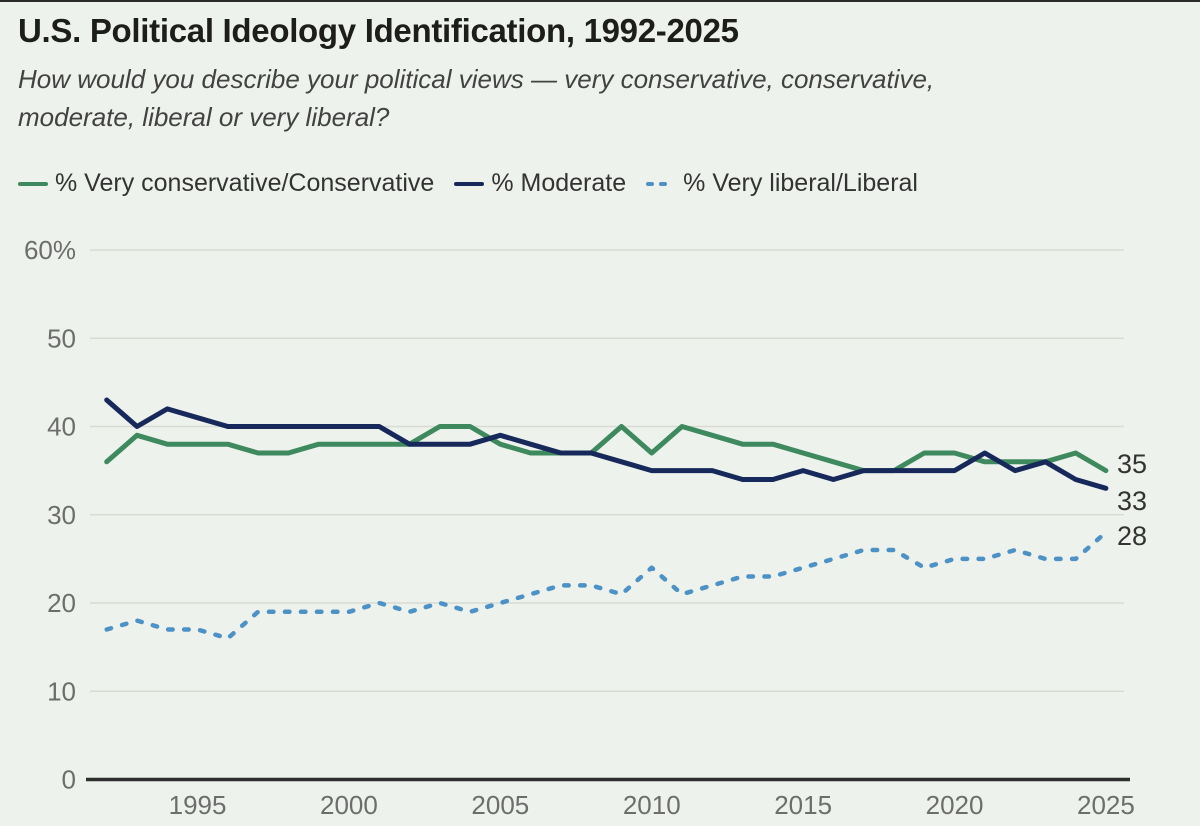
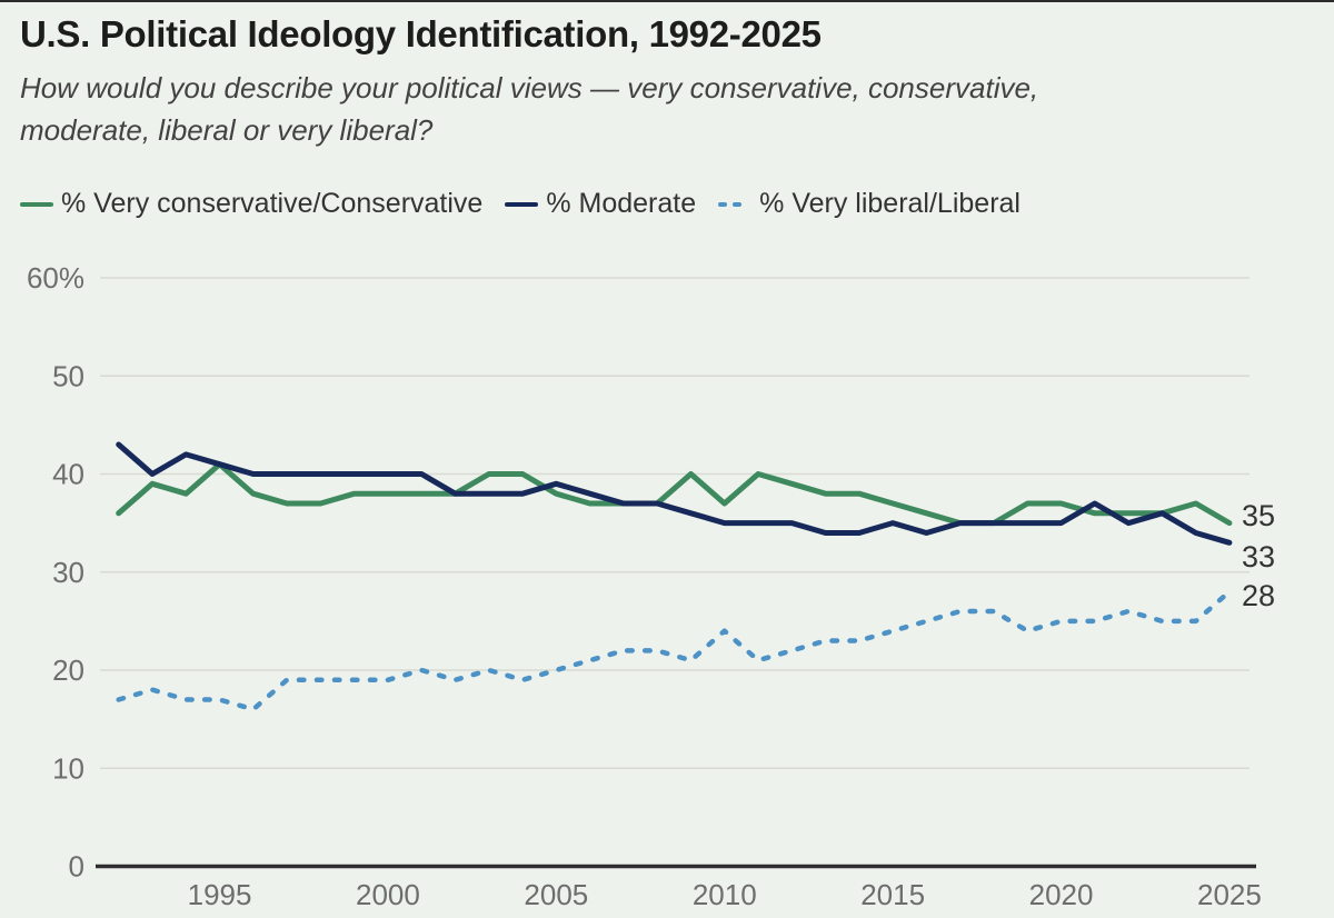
% Very conservative/Conservative/1995: 38% -> 41%
